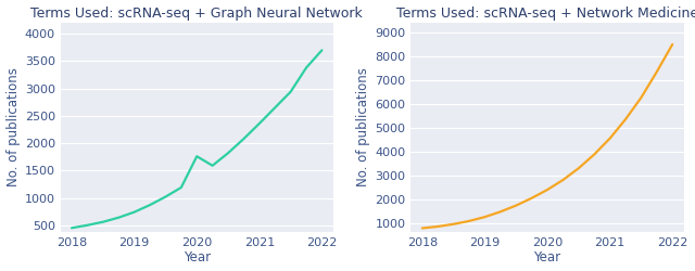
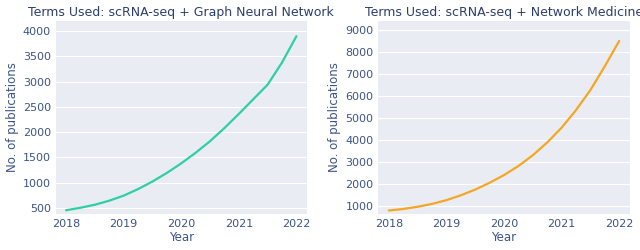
Terms Used: scRNA-seq + Graph Neural Network/2020: 1760 -> 1380
Terms Used: scRNA-seq + Graph Neural Network/2022: 3700 -> 3900
